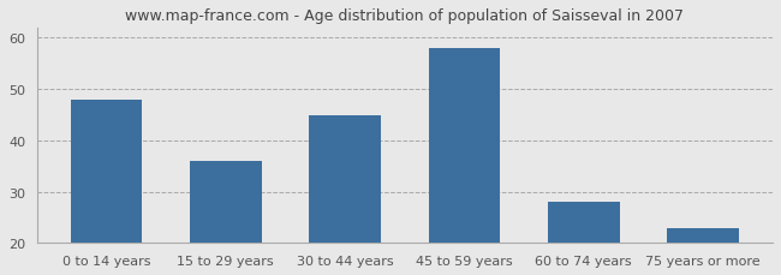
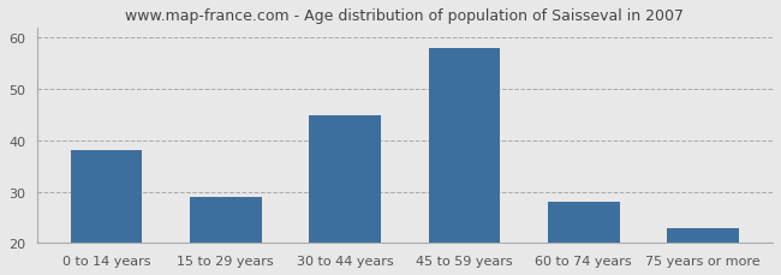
0 to 14 years: 48 -> 38
15 to 29 years: 36 -> 29
